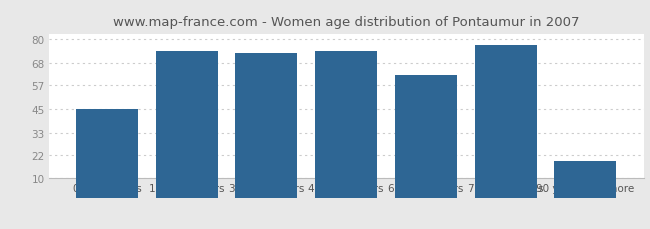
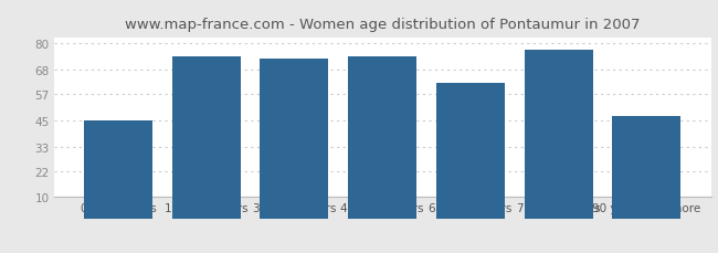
90 years and more: 19 -> 47
